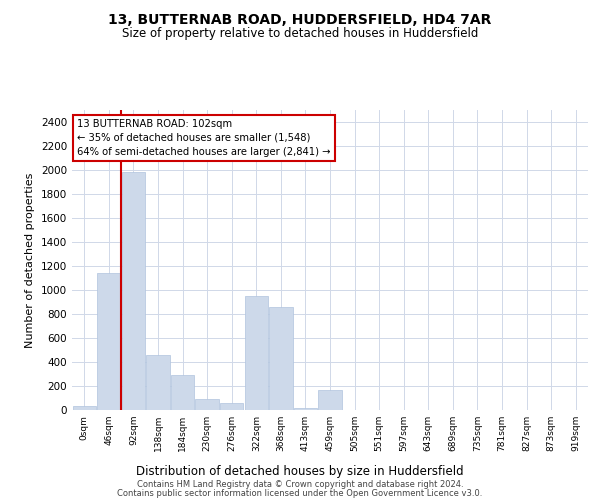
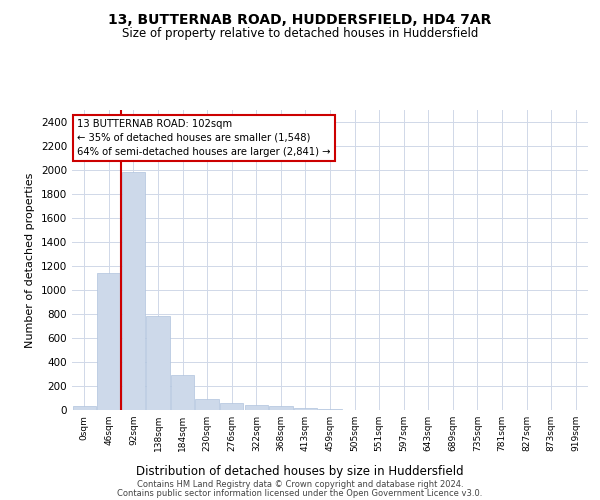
138sqm: 460 -> 780
322sqm: 950 -> 40
368sqm: 860 -> 30
459sqm: 170 -> 10
